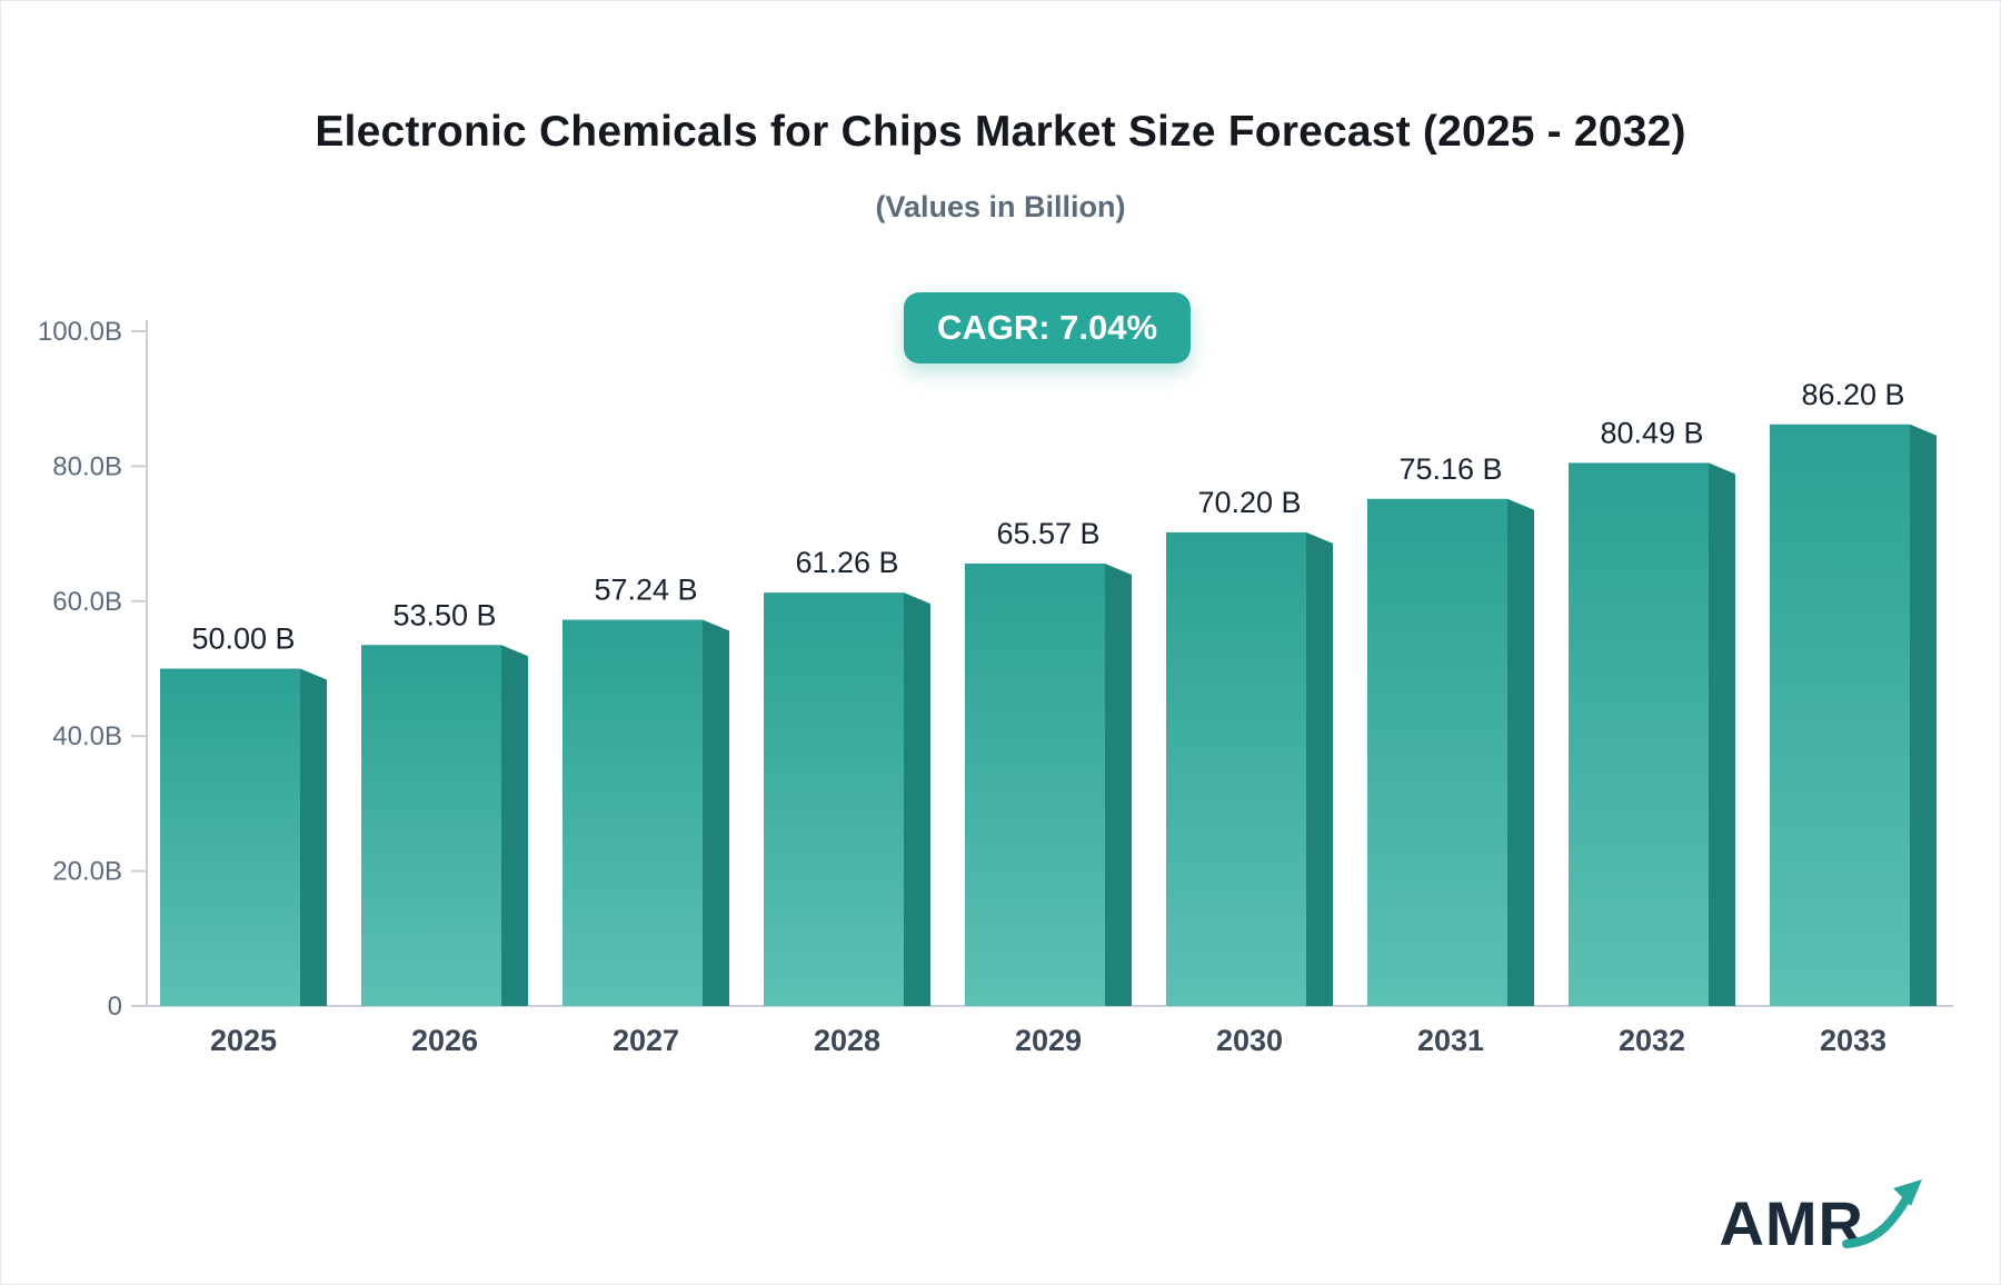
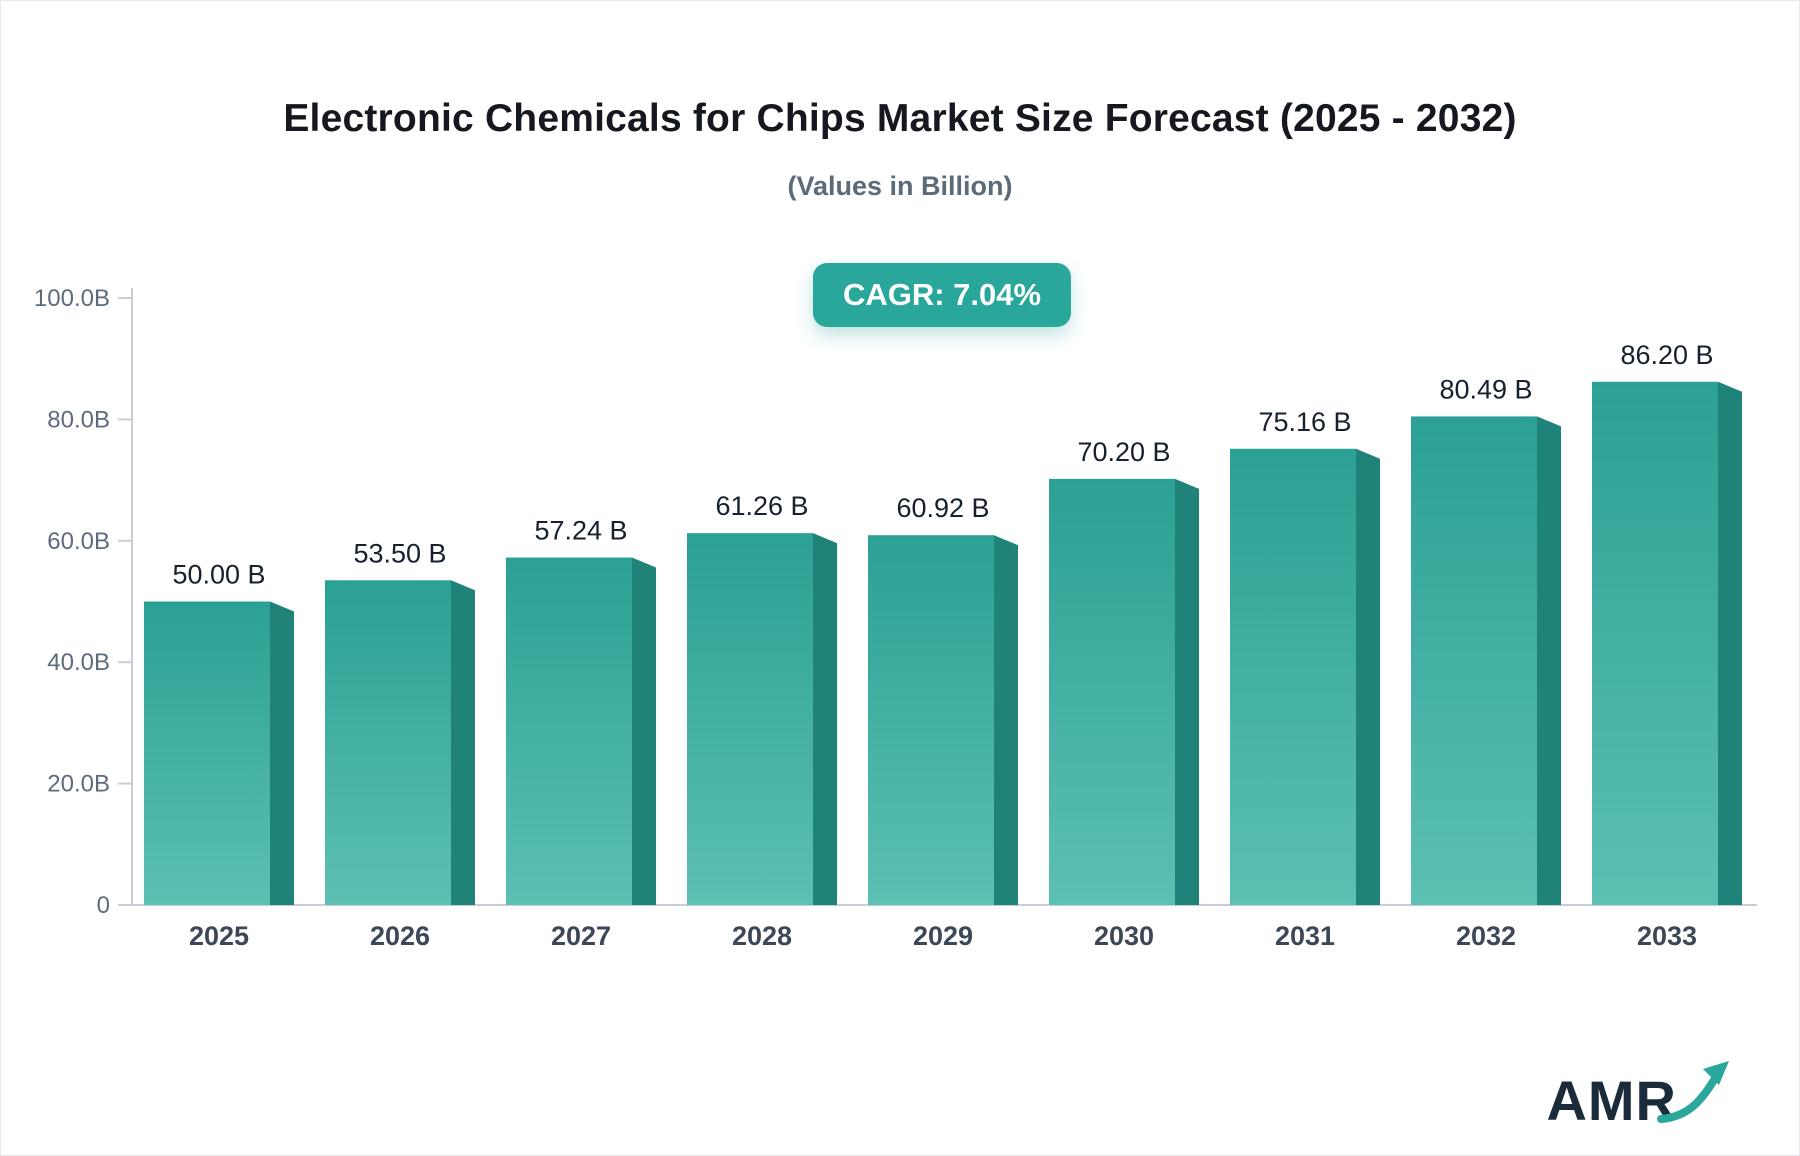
2029: 65.57 -> 60.92
